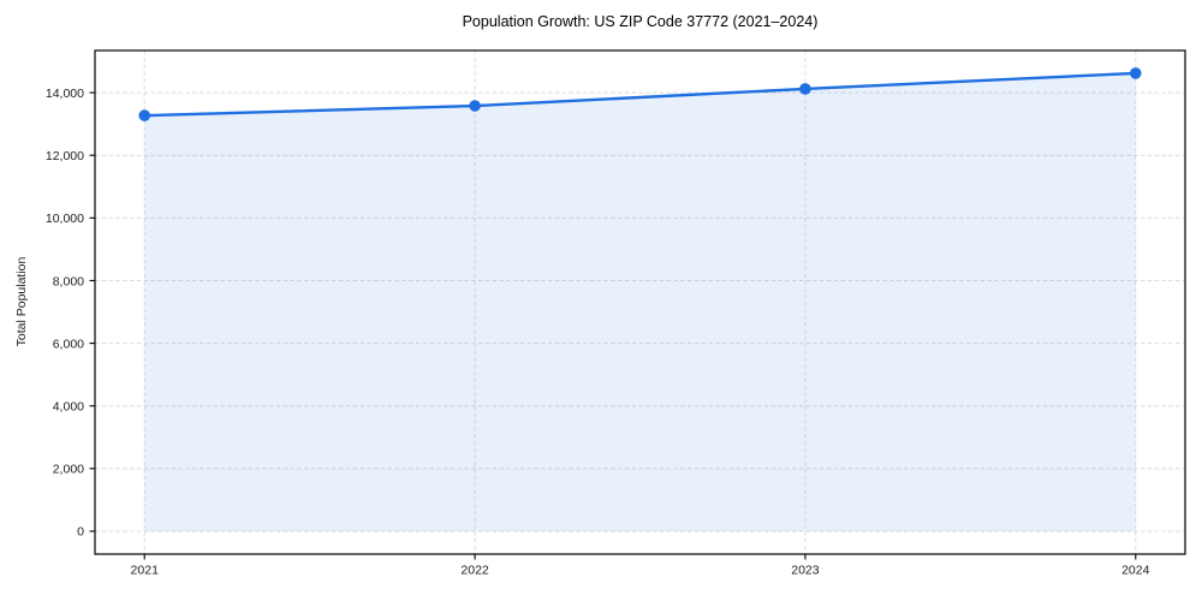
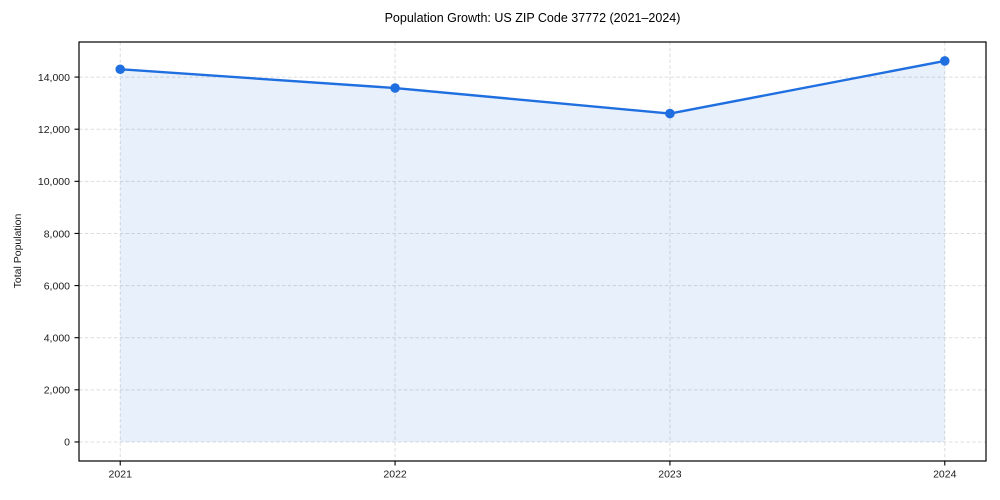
2021: 13300 -> 14300
2023: 14100 -> 12600
